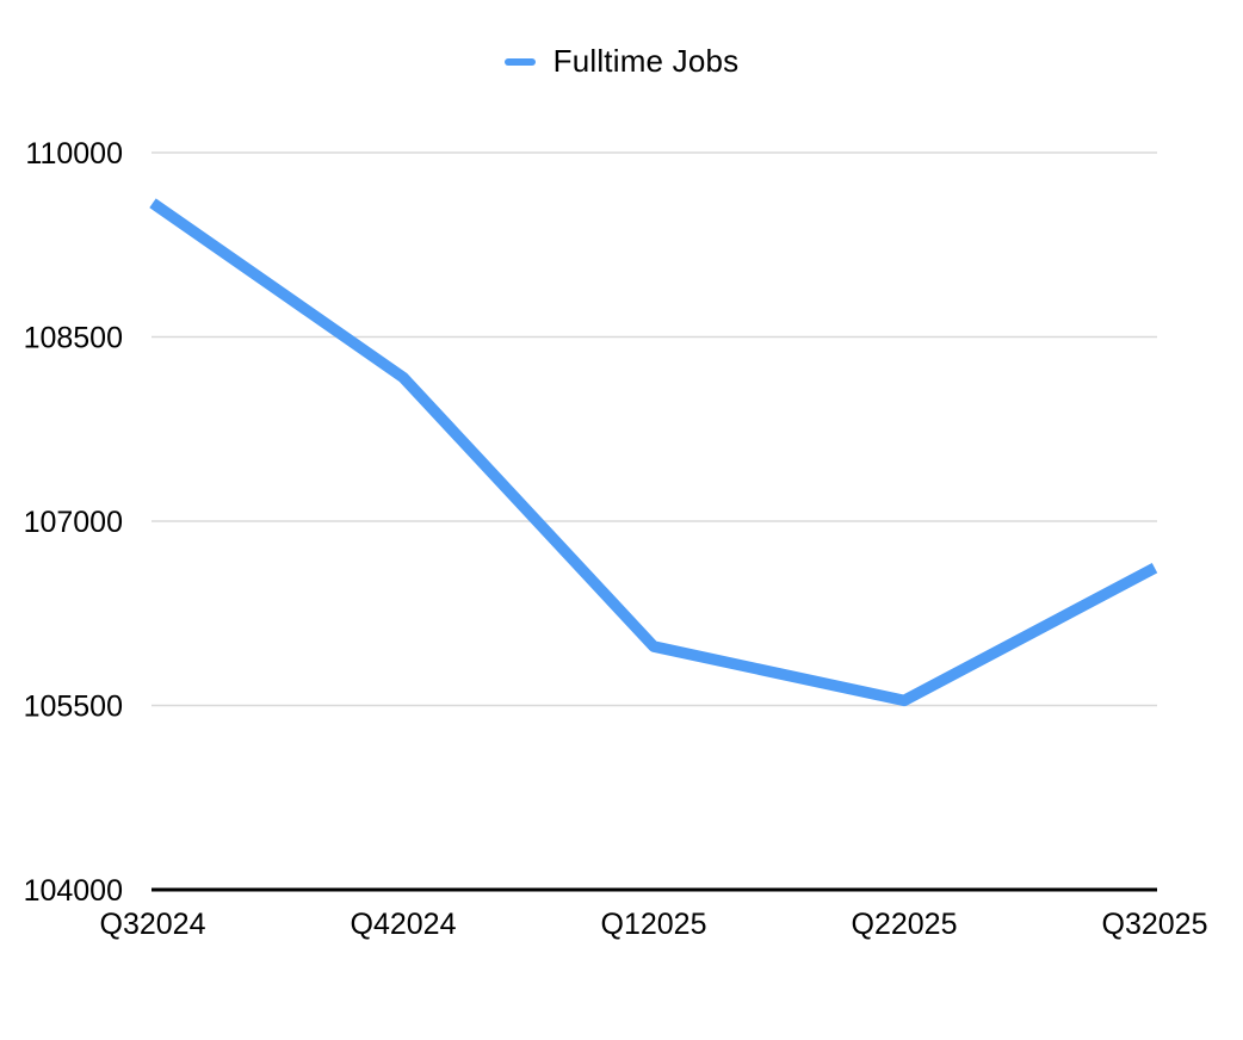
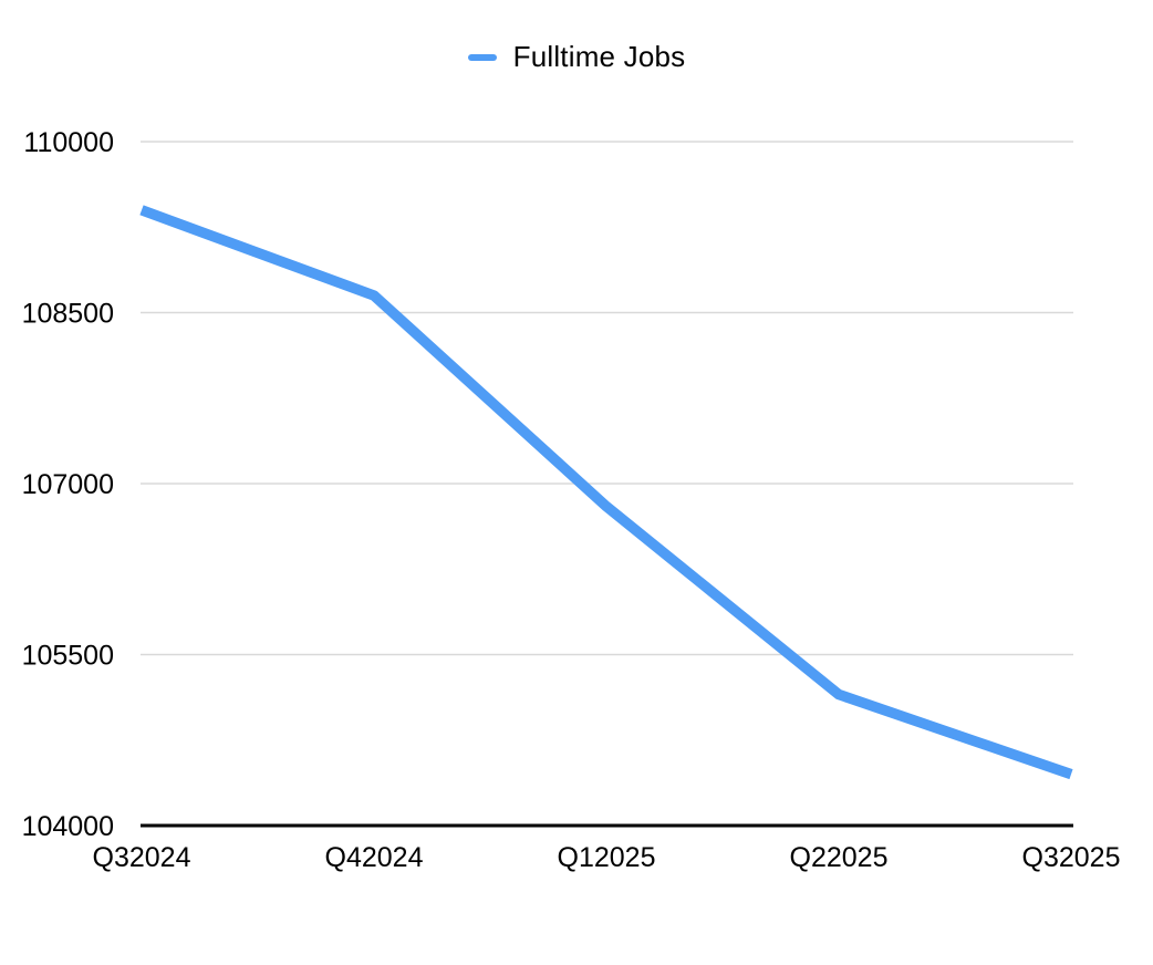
Q32024: 109590 -> 109400
Q42024: 108170 -> 108650
Q12025: 105980 -> 106800
Q22025: 105540 -> 105150
Q32025: 106620 -> 104450
